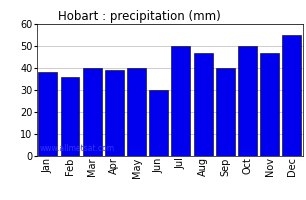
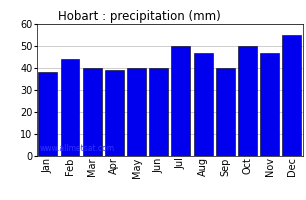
Feb: 36 -> 44
Jun: 30 -> 40
